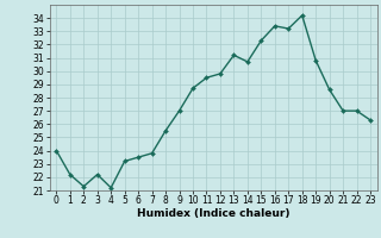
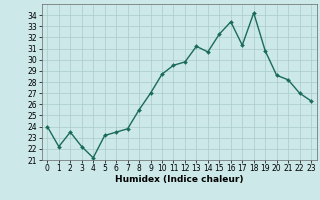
2: 21.3 -> 23.5
17: 33.2 -> 31.3
21: 27.0 -> 28.2
